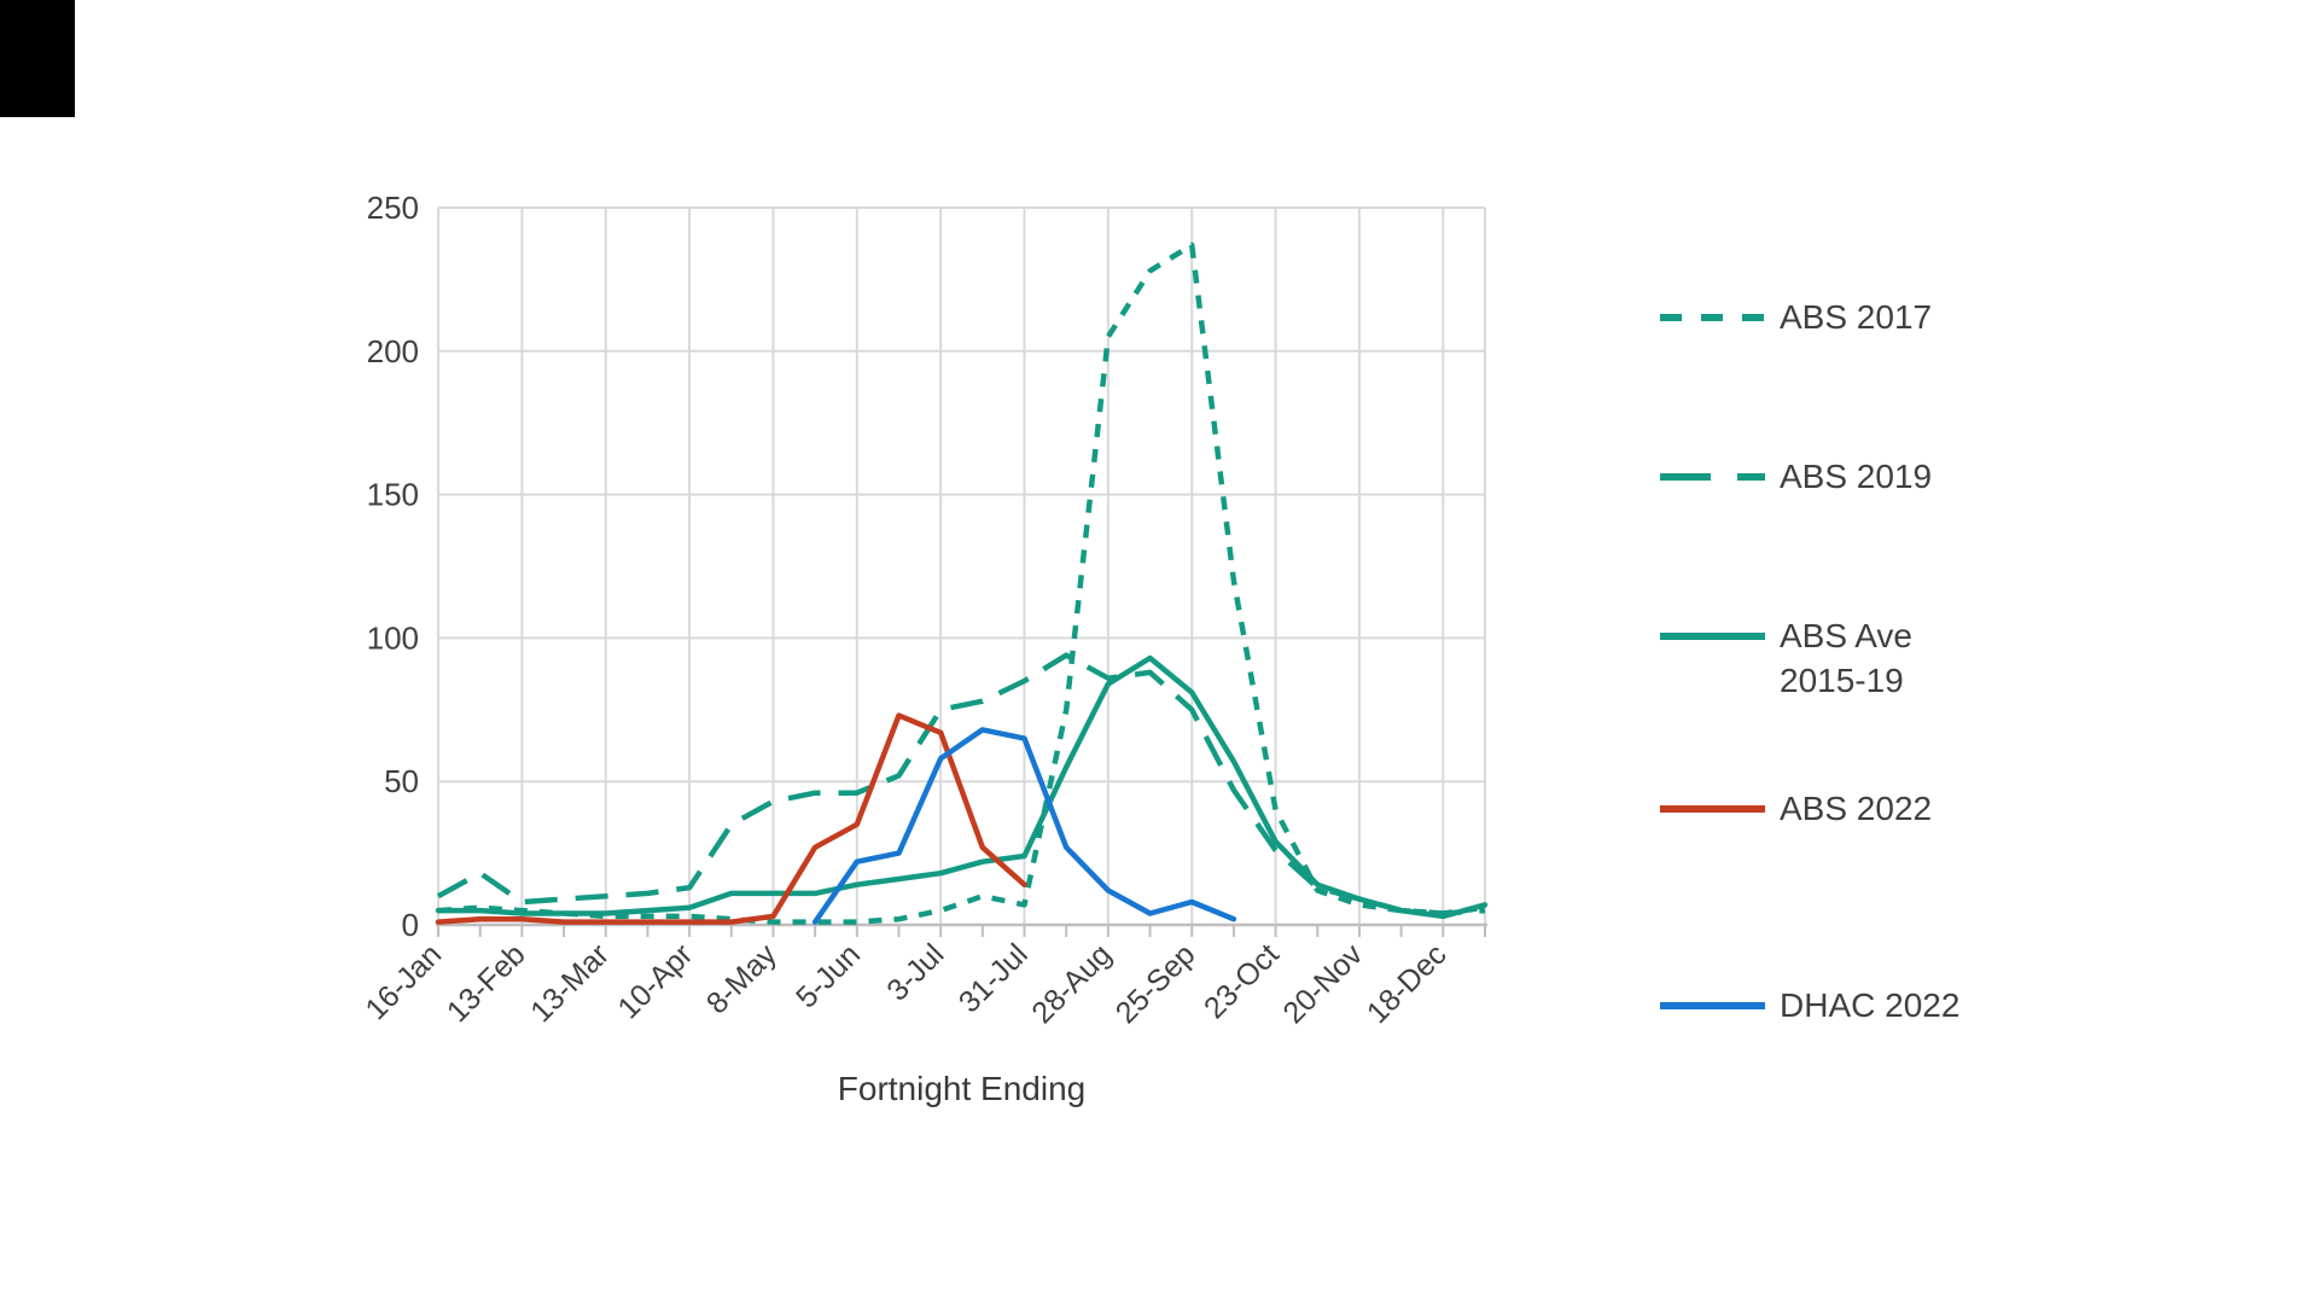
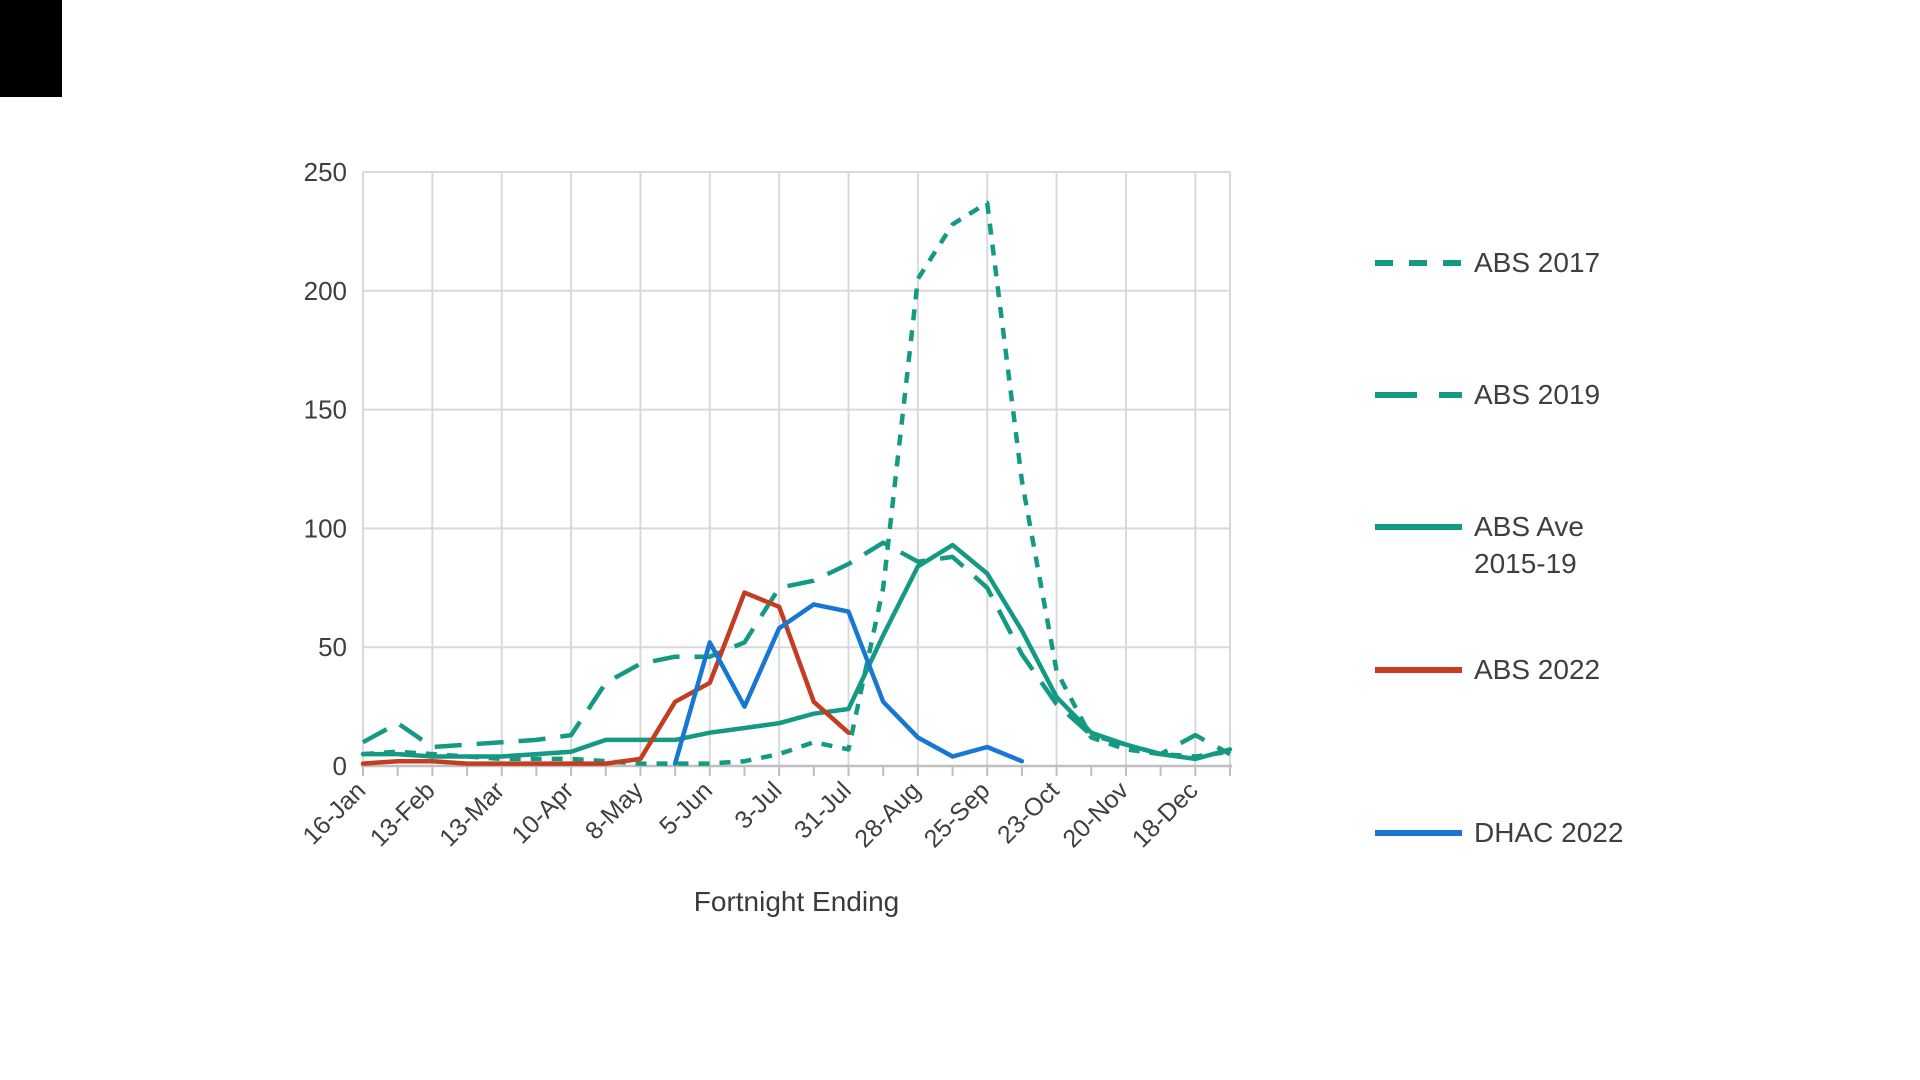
DHAC 2022/5-Jun: 22 -> 52
ABS 2019/18-Dec: 4 -> 13
